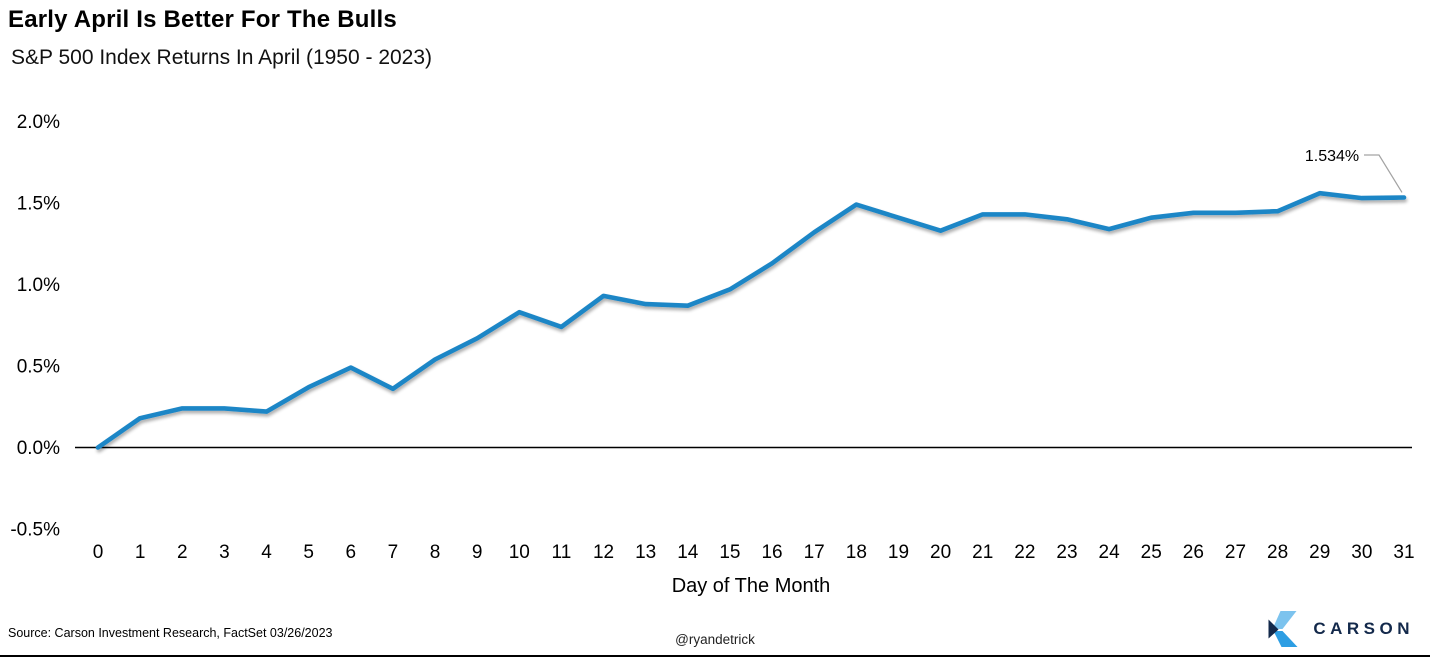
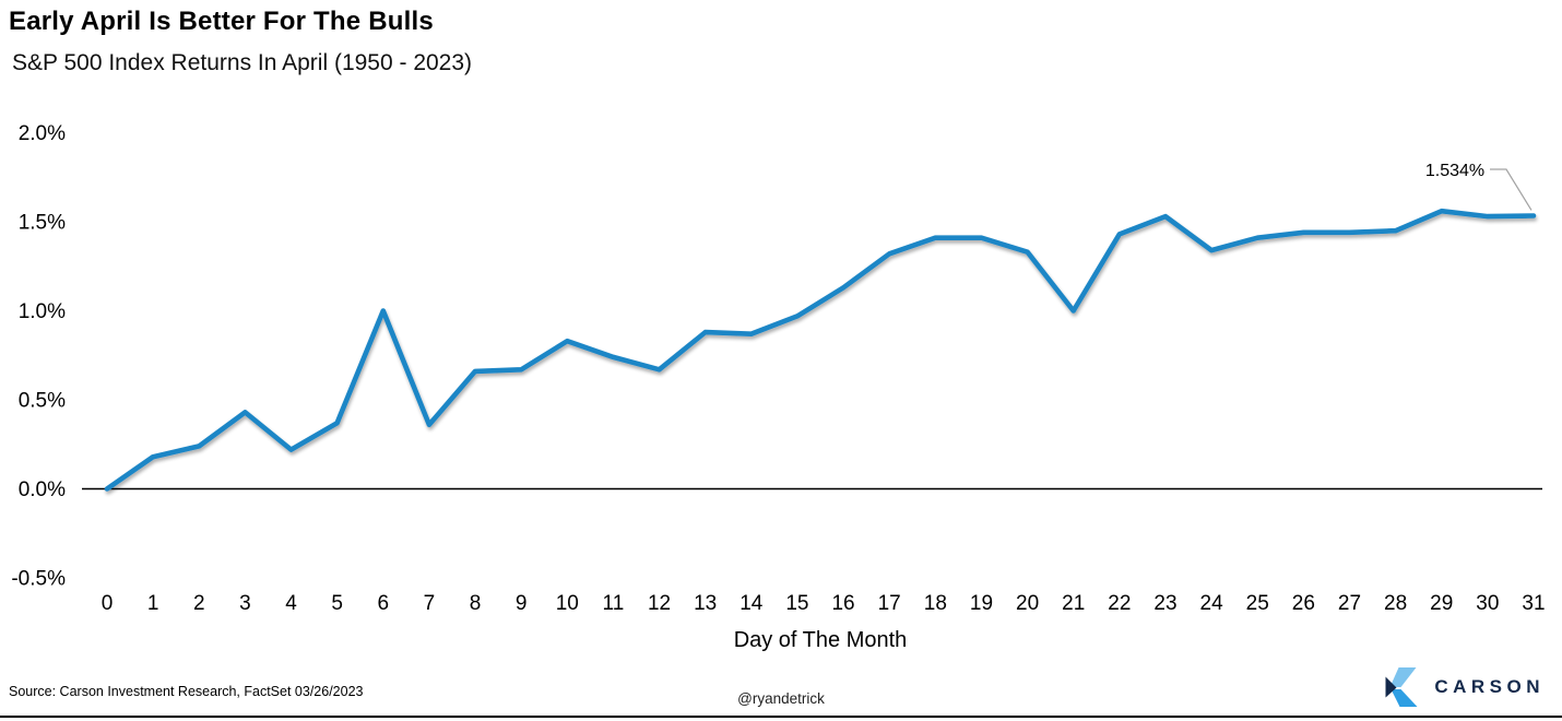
3: 0.24% -> 0.43%
6: 0.49% -> 1.00%
8: 0.54% -> 0.66%
12: 0.93% -> 0.67%
18: 1.49% -> 1.41%
21: 1.43% -> 1.00%
23: 1.40% -> 1.53%
